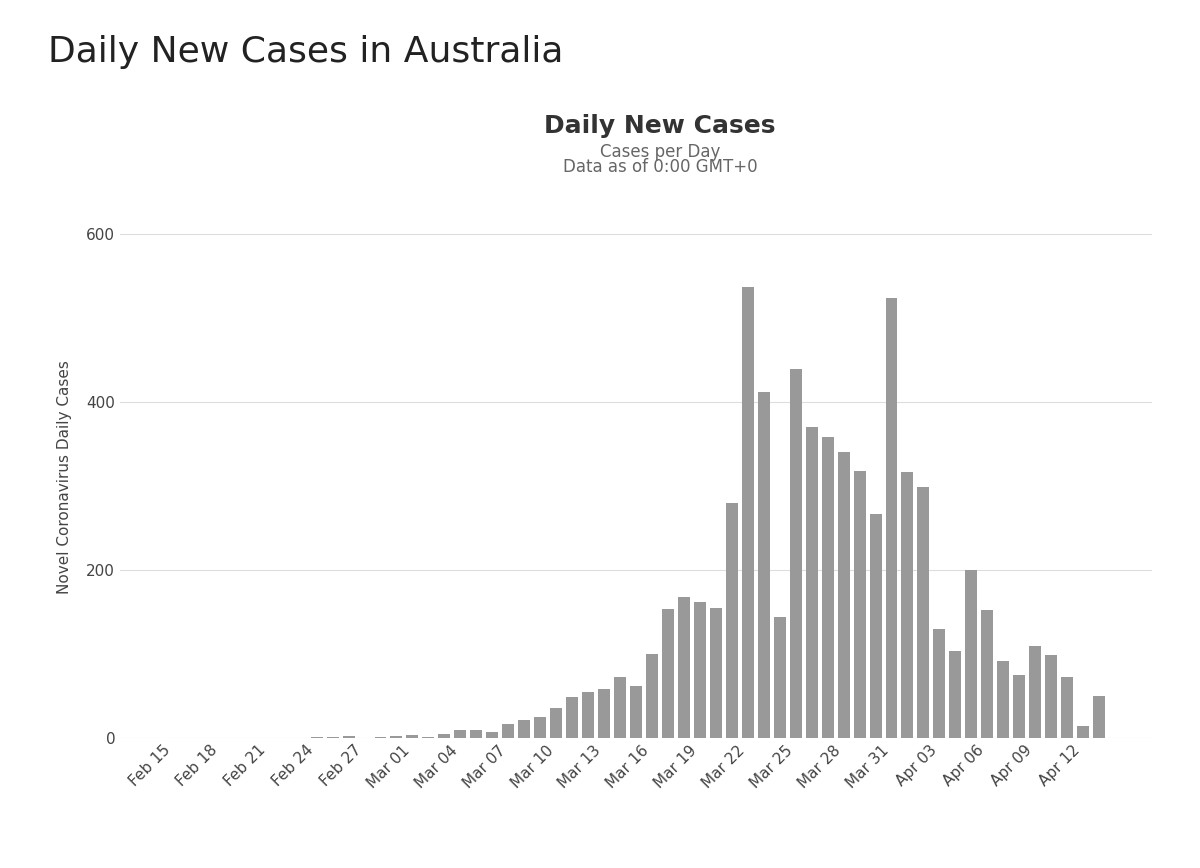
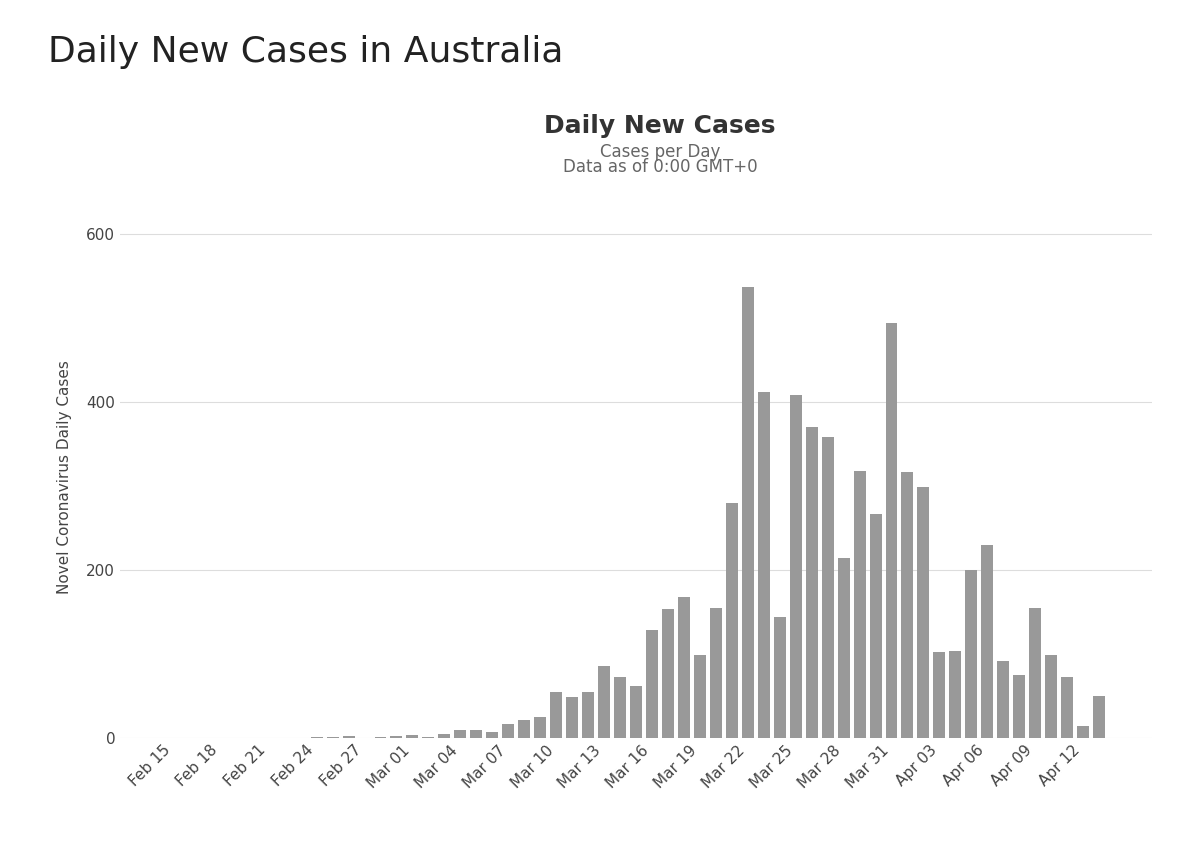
Mar 10: 35 -> 54
Mar 13: 58 -> 86
Mar 16: 100 -> 128
Mar 19: 162 -> 98
Mar 25: 439 -> 408
Mar 28: 340 -> 214
Mar 31: 523 -> 494
Apr 03: 130 -> 102
Apr 06: 152 -> 230
Apr 09: 109 -> 154
